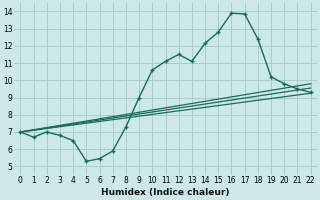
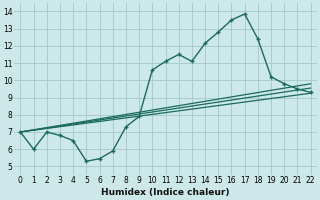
1: 6.7 -> 6.0
9: 9.0 -> 7.9
16: 13.9 -> 13.5
